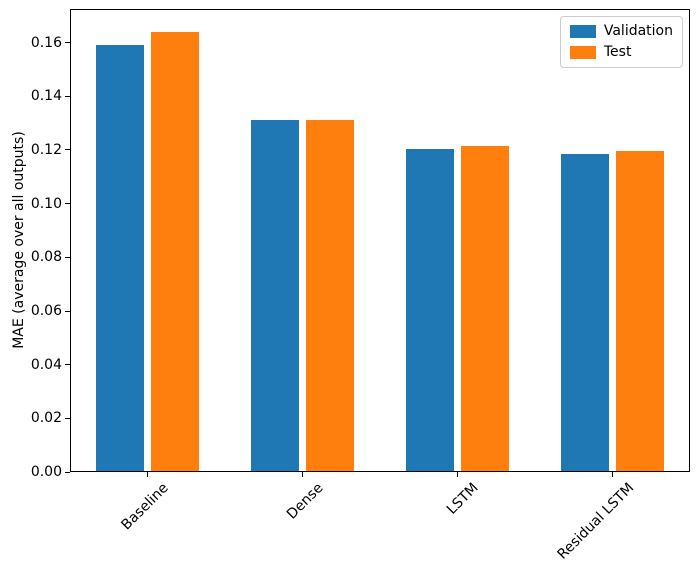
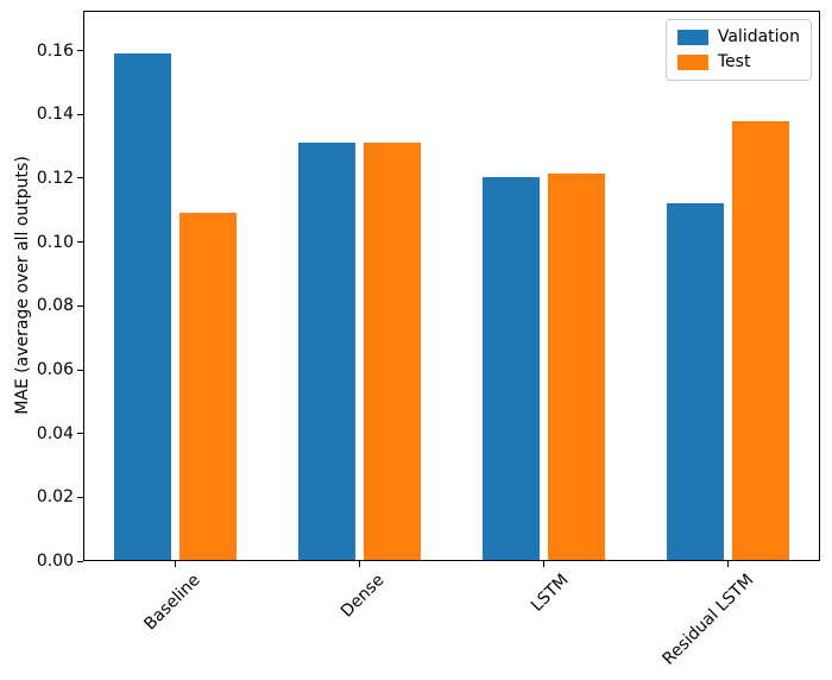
Test/Baseline: 0.164 -> 0.109
Validation/Residual LSTM: 0.118 -> 0.112
Test/Residual LSTM: 0.119 -> 0.138
